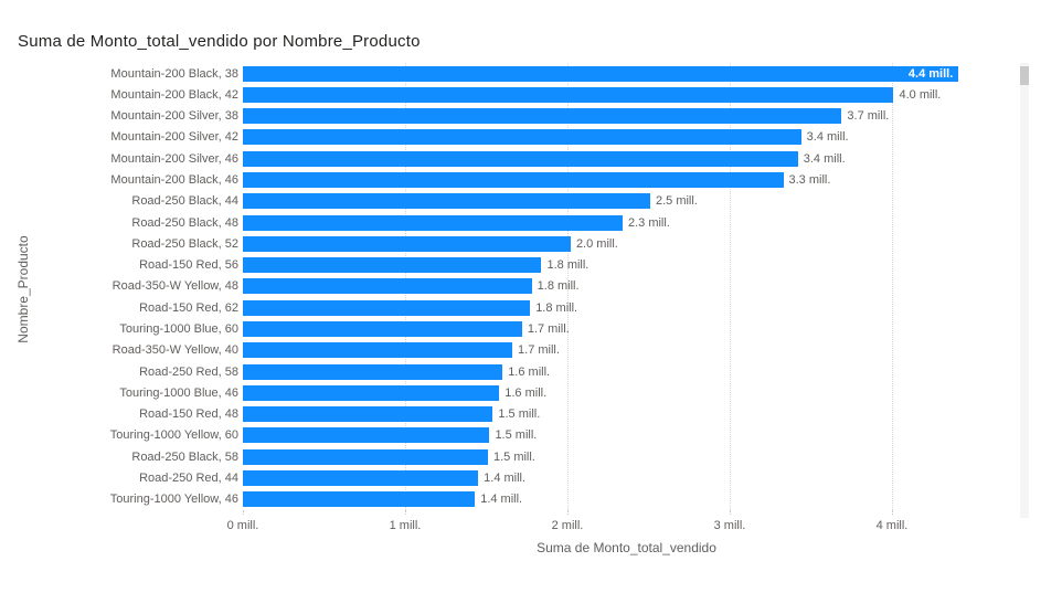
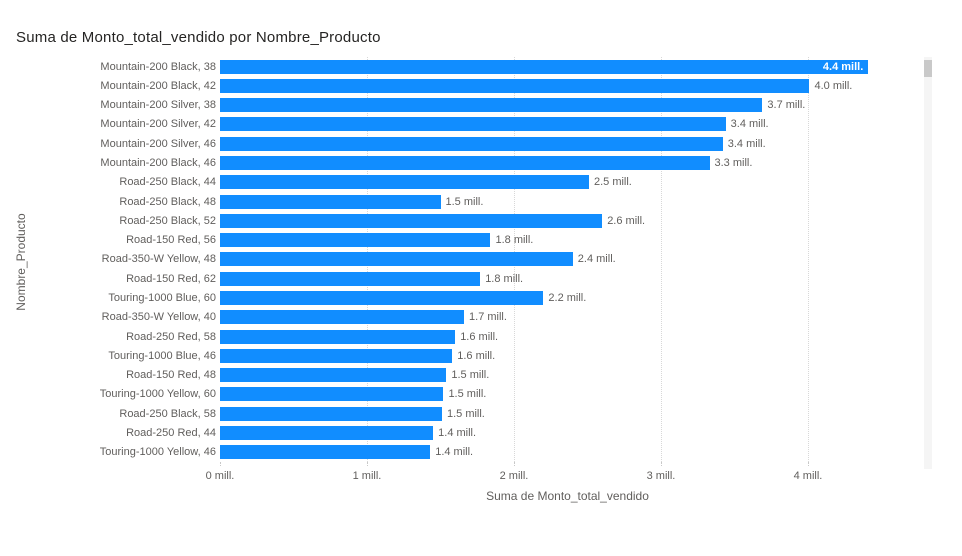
Road-250 Black, 48: 2.3 -> 1.5
Road-250 Black, 52: 2.0 -> 2.6
Road-350-W Yellow, 48: 1.8 -> 2.4
Touring-1000 Blue, 60: 1.7 -> 2.2
